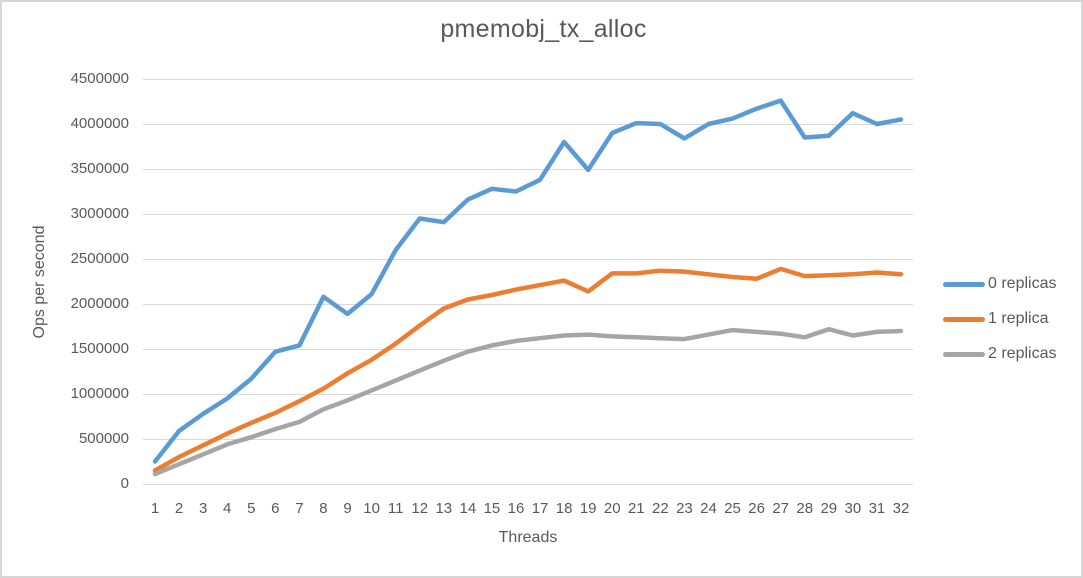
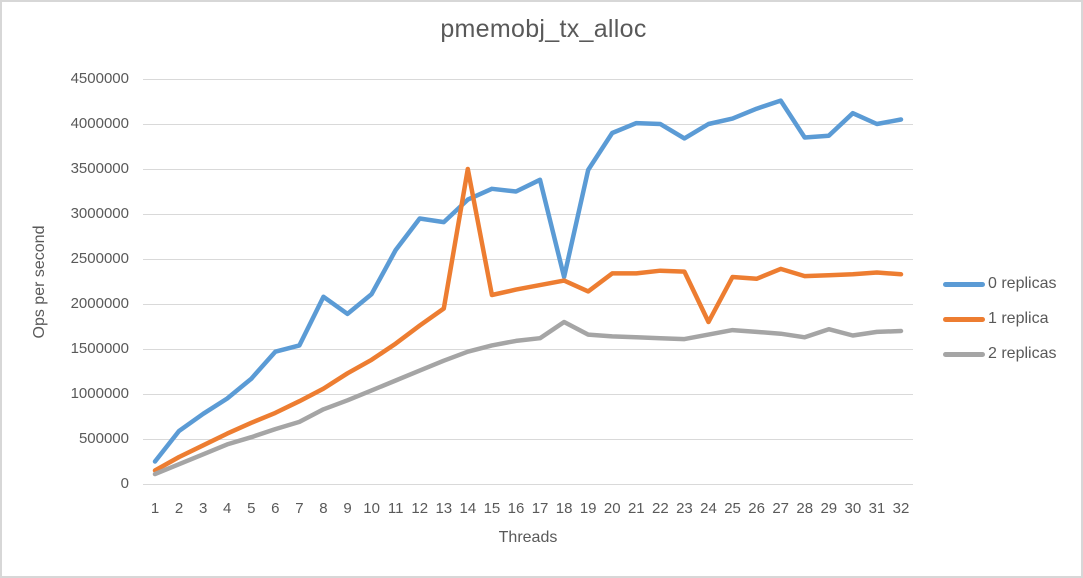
1 replica/14: 2000000 -> 3500000
0 replicas/18: 3800000 -> 2300000
2 replicas/18: 1600000 -> 1800000
1 replica/24: 2300000 -> 1800000
